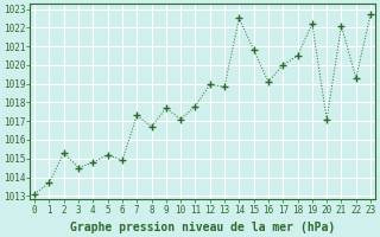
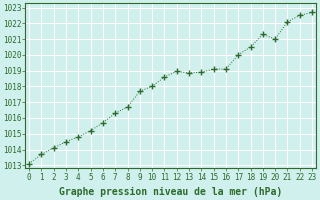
2: 1015.3 -> 1014.1
6: 1014.9 -> 1015.7
7: 1017.3 -> 1016.3
10: 1017.1 -> 1018.0
11: 1017.8 -> 1018.6
14: 1022.5 -> 1018.9
15: 1020.8 -> 1019.1
19: 1022.2 -> 1021.3
20: 1017.1 -> 1021.0
22: 1019.3 -> 1022.5
